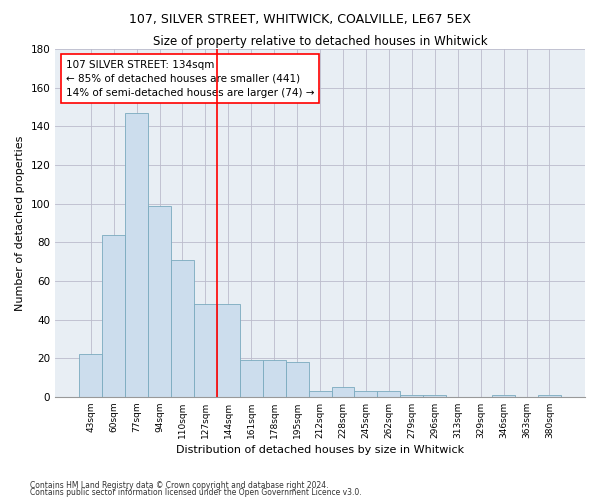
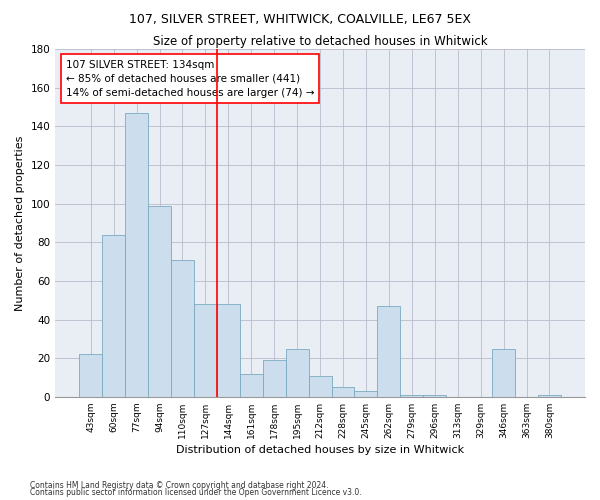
161sqm: 19 -> 12
195sqm: 18 -> 25
212sqm: 3 -> 11
262sqm: 3 -> 47
346sqm: 1 -> 25
